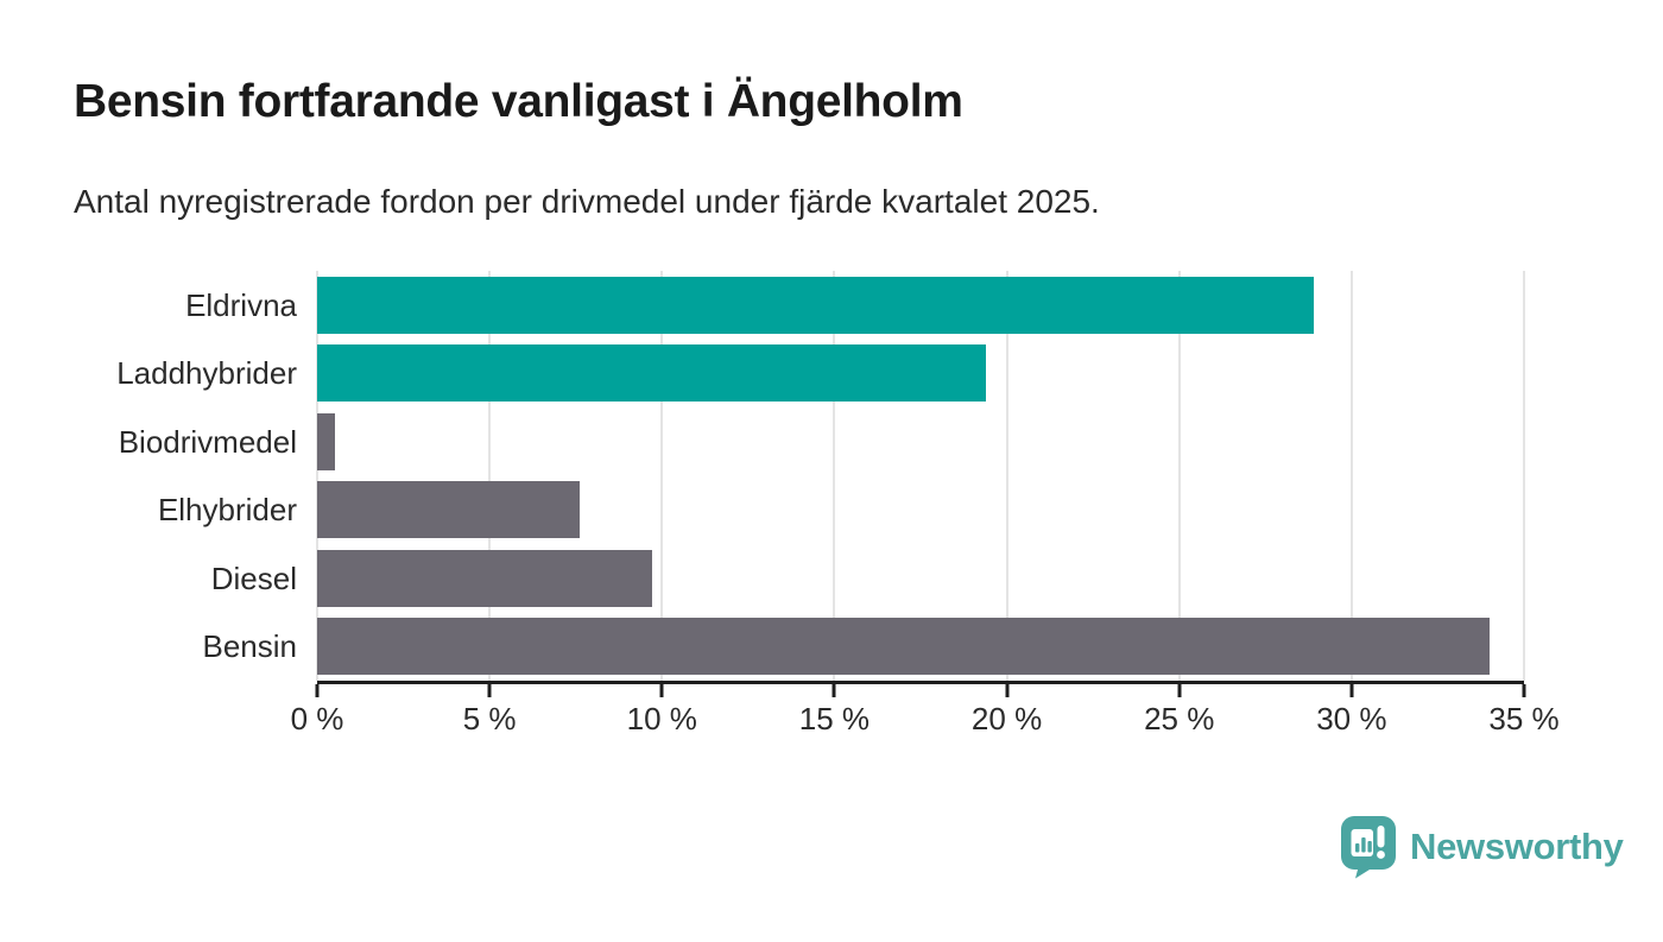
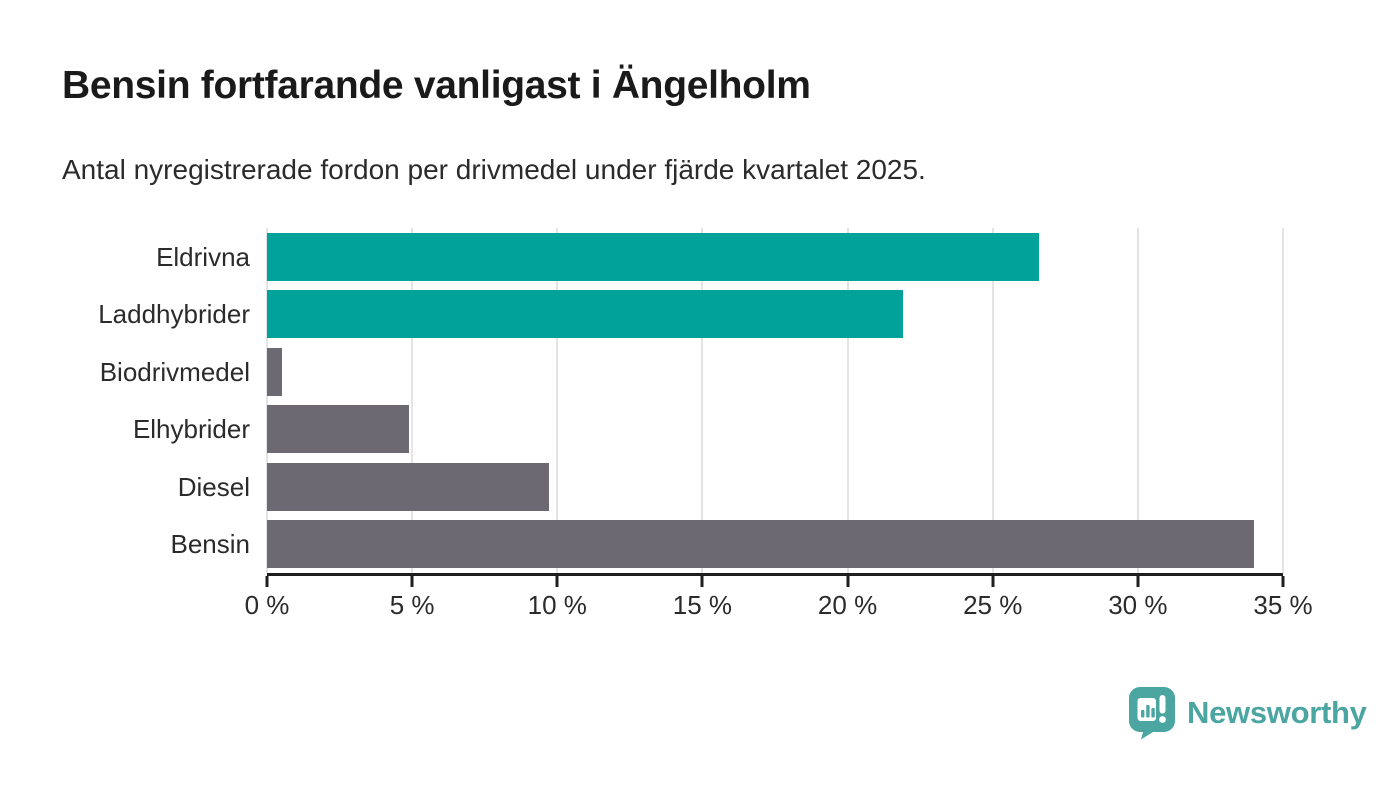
Eldrivna: 28.9% -> 26.6%
Laddhybrider: 19.4% -> 21.9%
Elhybrider: 7.6% -> 4.9%
